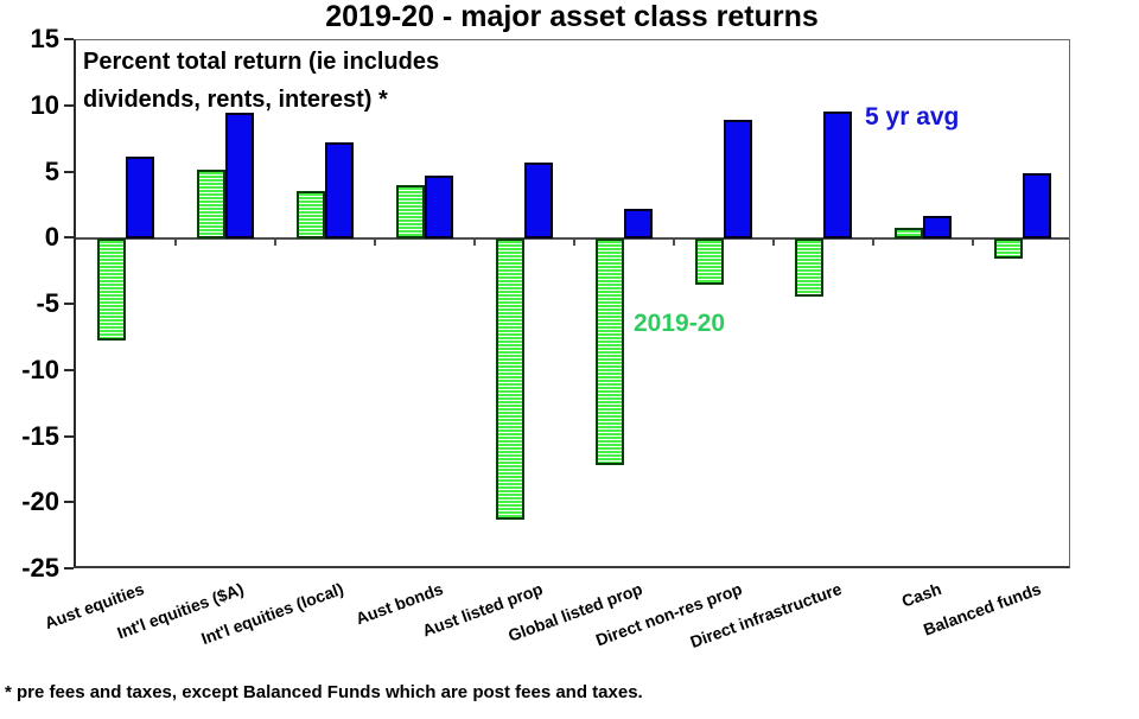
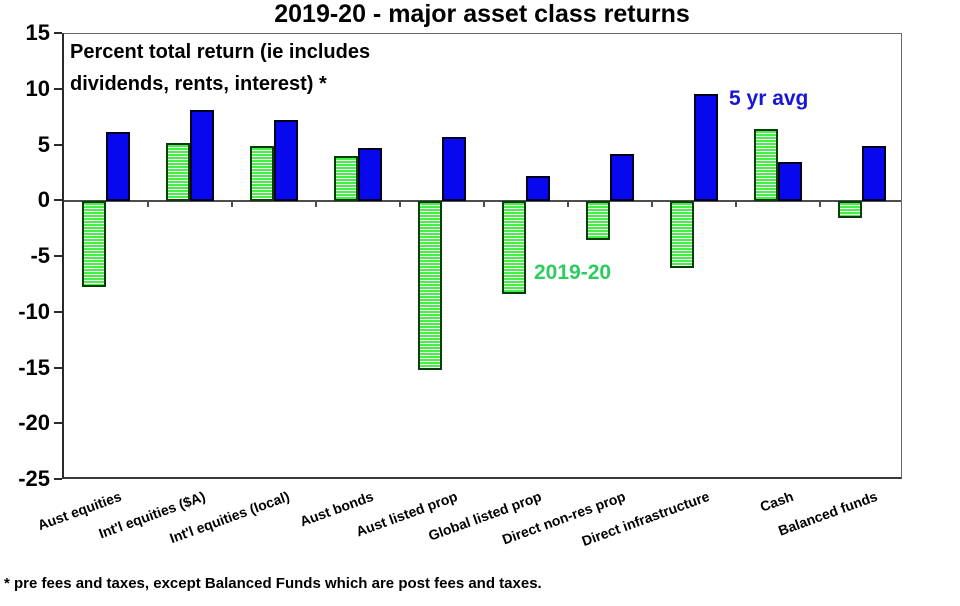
5 yr avg/Int'l equities ($A): 9.5 -> 8.2
2019-20/Int'l equities (local): 3.6 -> 5.0
2019-20/Aust listed prop: -21.2 -> -15.1
2019-20/Global listed prop: -17.1 -> -8.3
5 yr avg/Direct non-res prop: 9.0 -> 4.2
2019-20/Direct infrastructure: -4.4 -> -6.0
2019-20/Cash: 0.8 -> 6.5
5 yr avg/Cash: 1.7 -> 3.5
